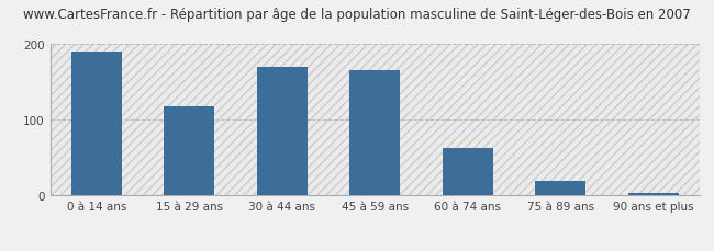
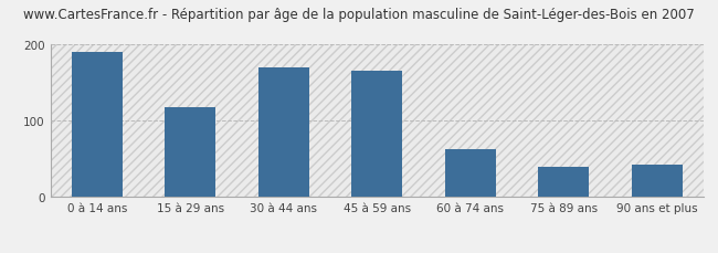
75 à 89 ans: 20 -> 40
90 ans et plus: 3 -> 42
